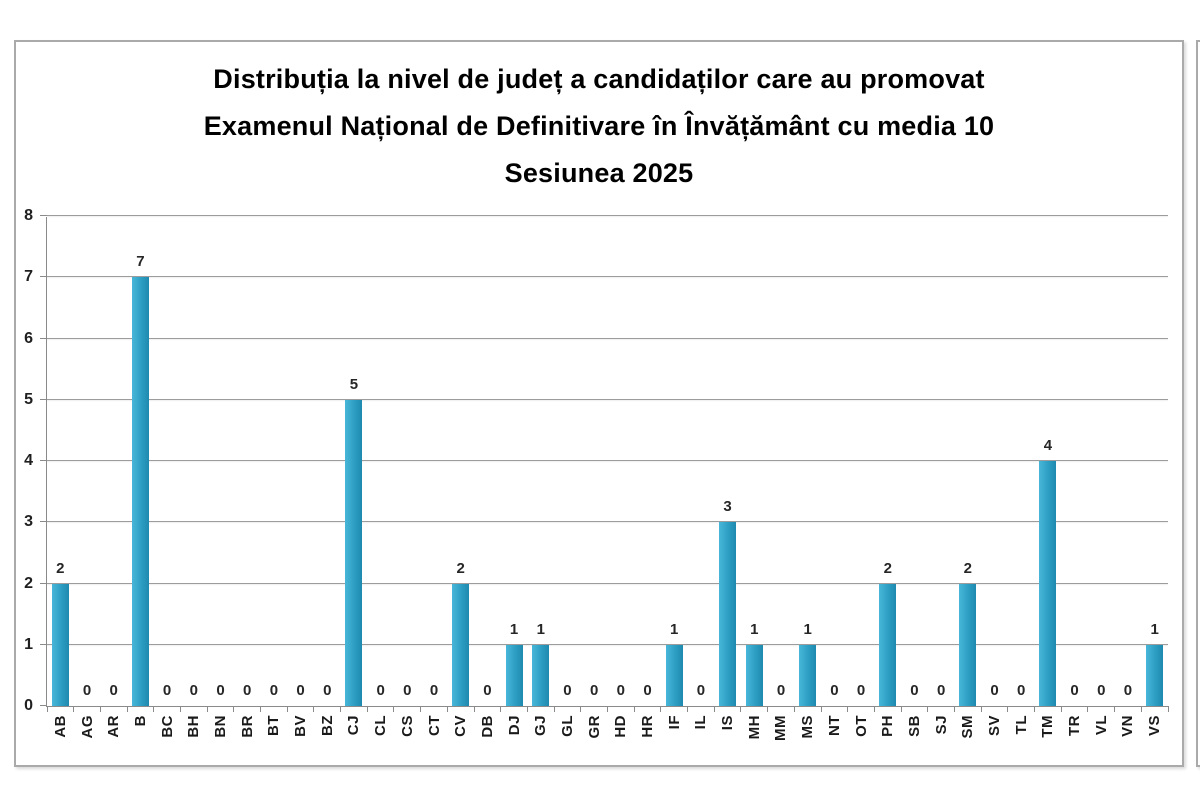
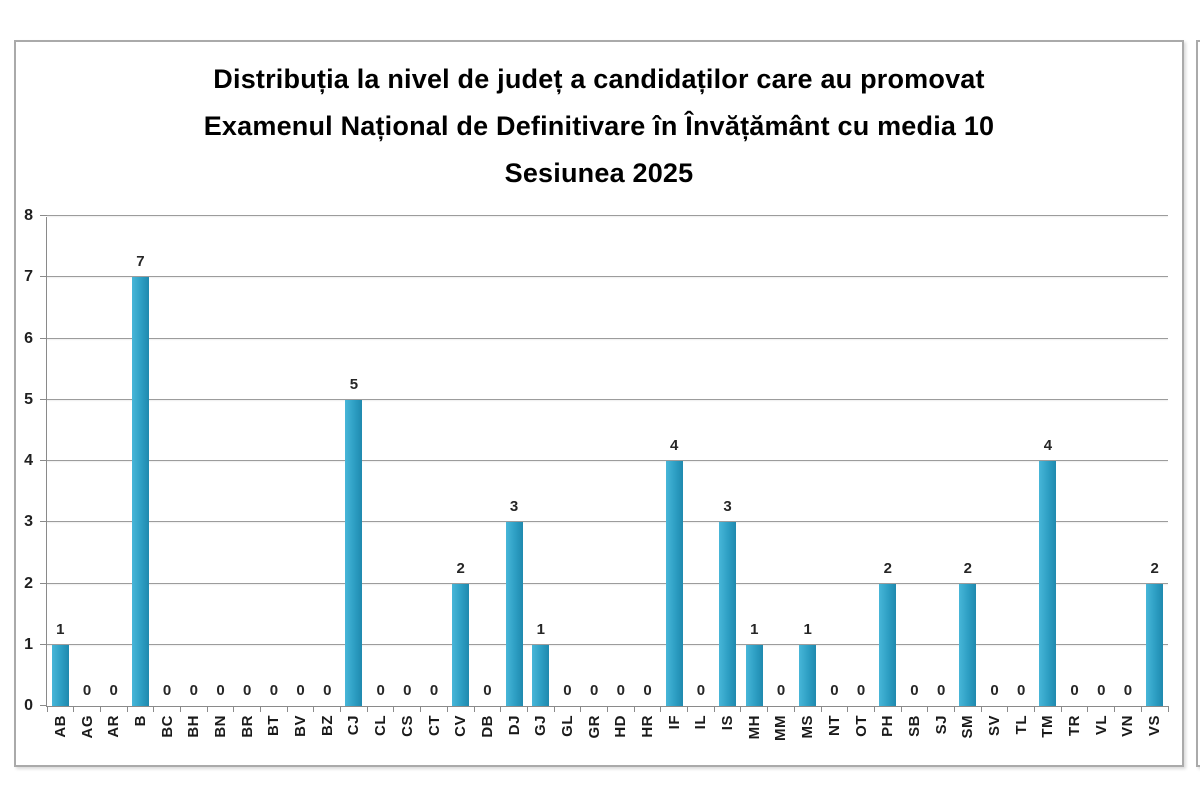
AB: 2 -> 1
DJ: 1 -> 3
IF: 1 -> 4
VS: 1 -> 2
